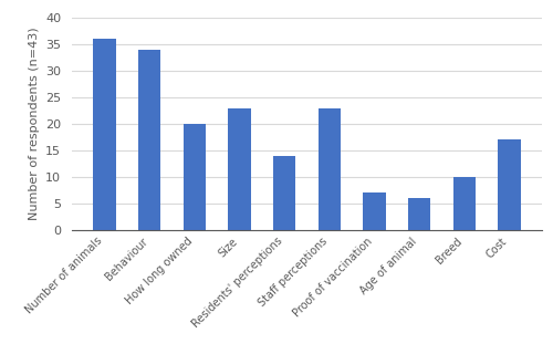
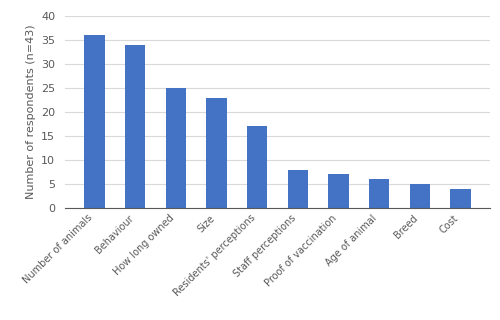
How long owned: 20 -> 25
Residents' perceptions: 14 -> 17
Staff perceptions: 23 -> 8
Breed: 10 -> 5
Cost: 17 -> 4
